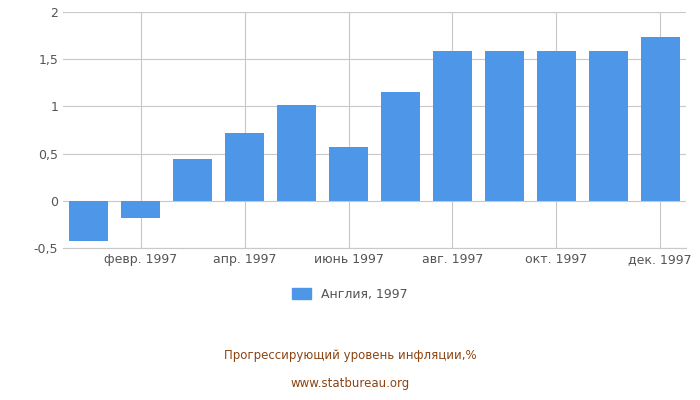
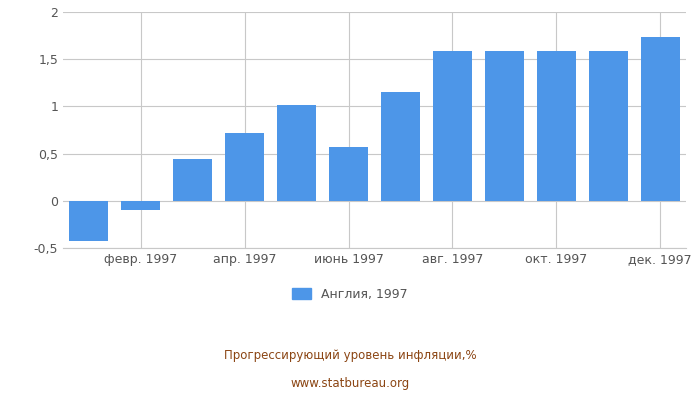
февр. 1997: -0,18 -> -0,10
